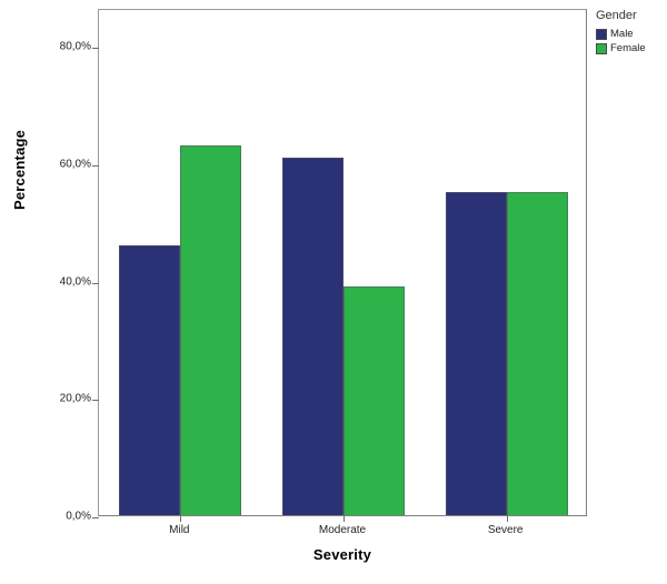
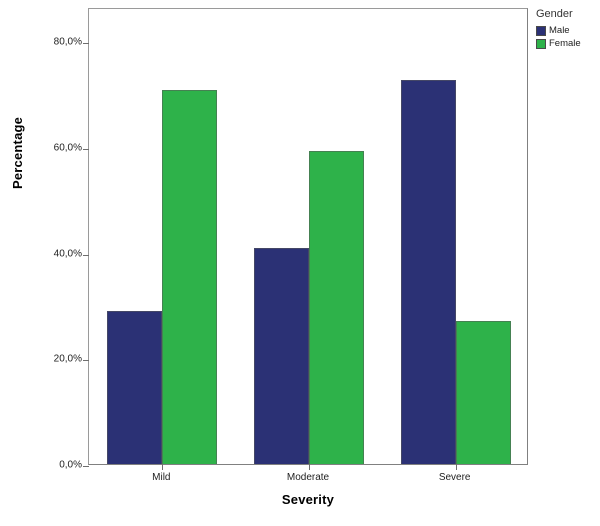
Male/Mild: 46% -> 29%
Female/Mild: 63% -> 71%
Male/Moderate: 61% -> 41%
Female/Moderate: 39% -> 59%
Male/Severe: 55% -> 73%
Female/Severe: 55% -> 27%
